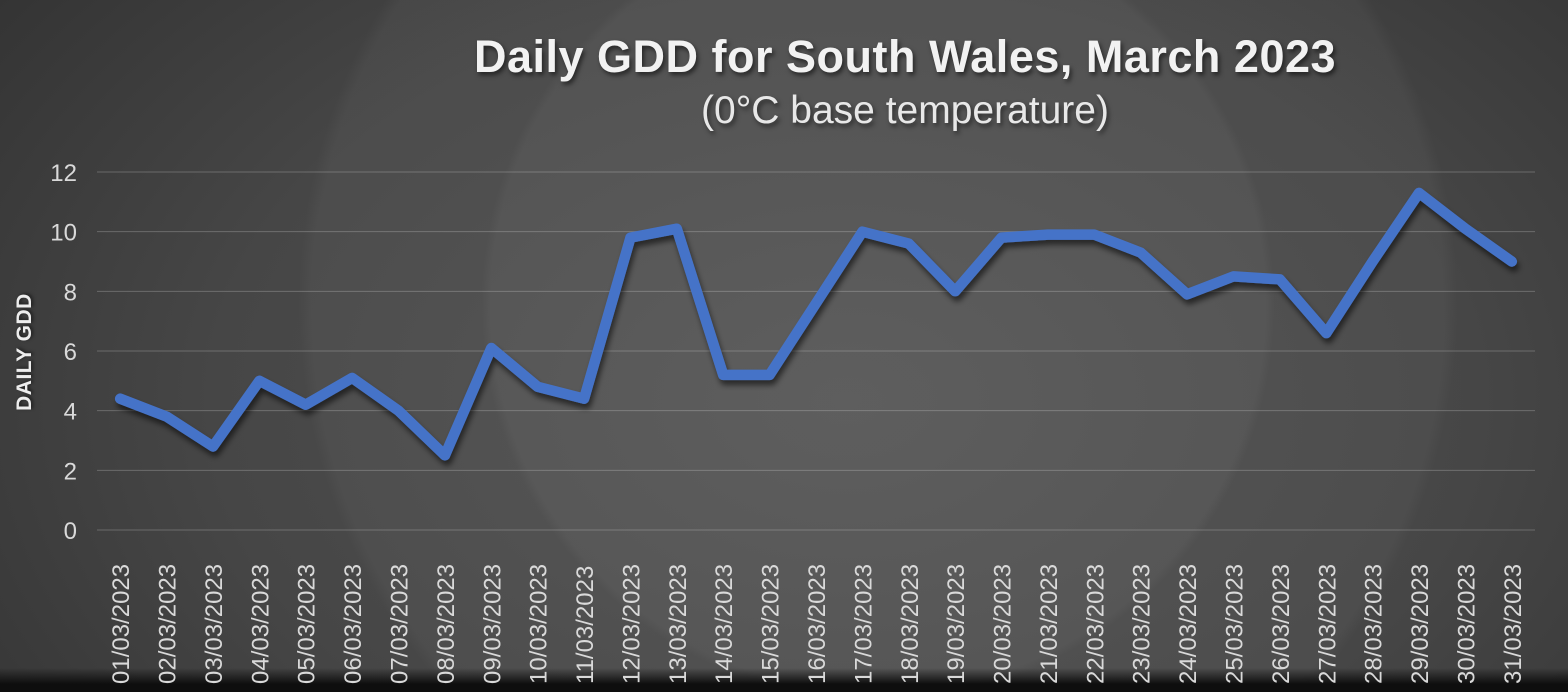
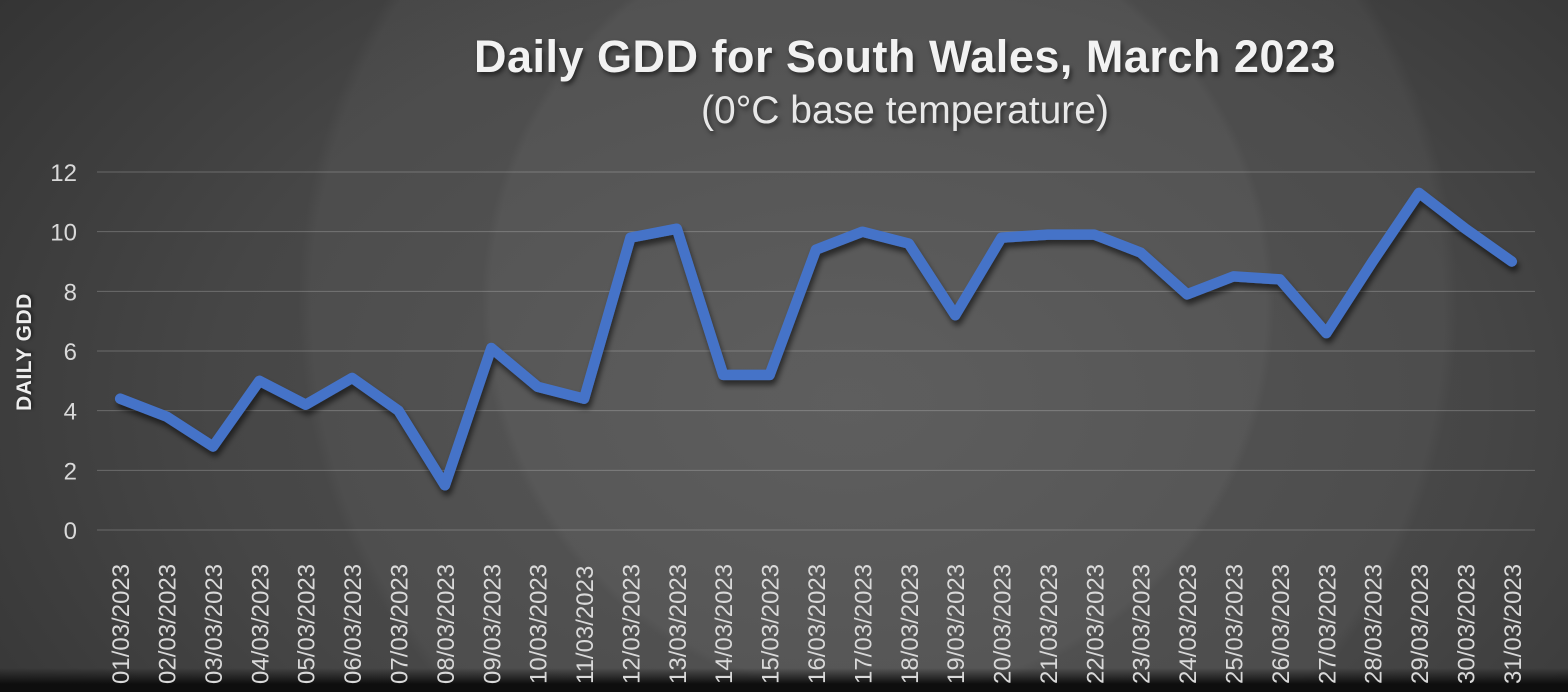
08/03/2023: 2.5 -> 1.5
16/03/2023: 7.6 -> 9.4
19/03/2023: 8.0 -> 7.2
